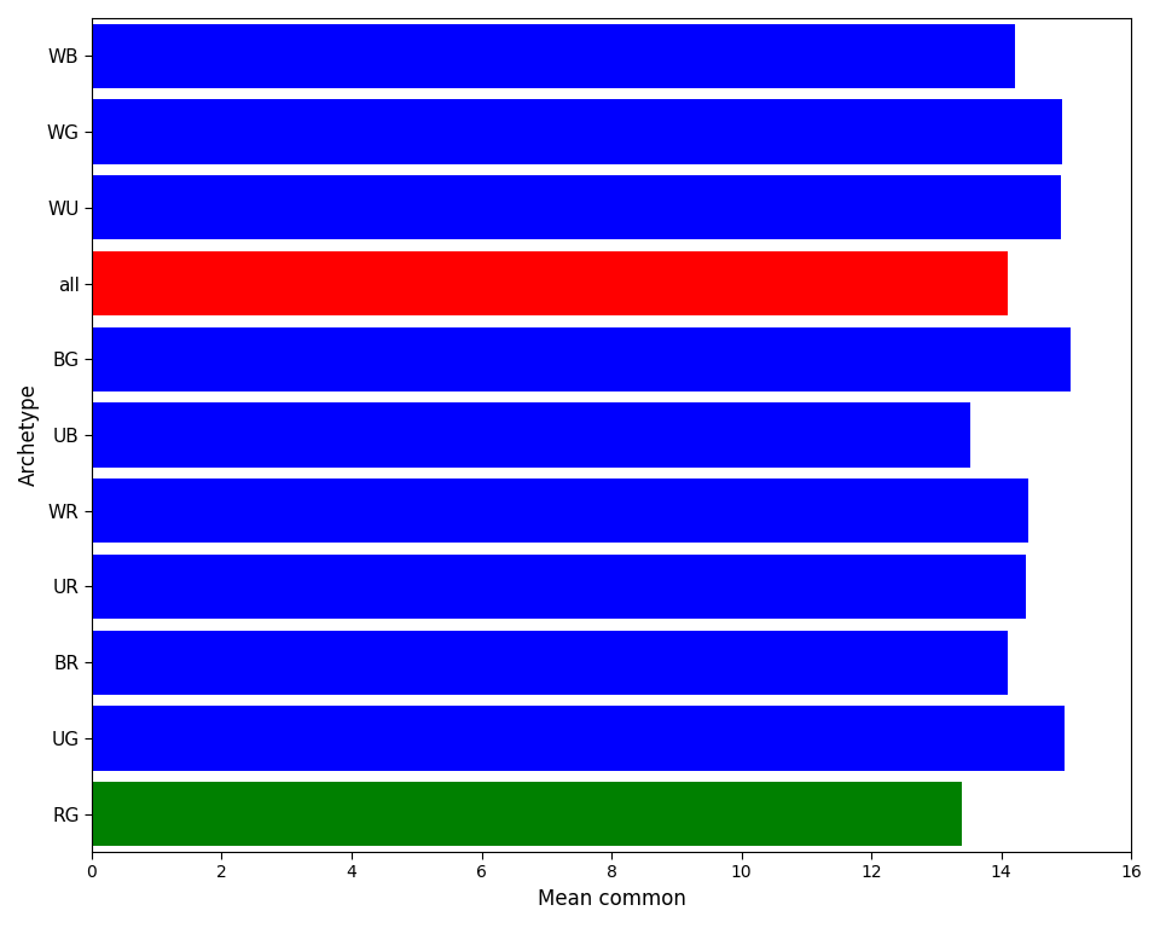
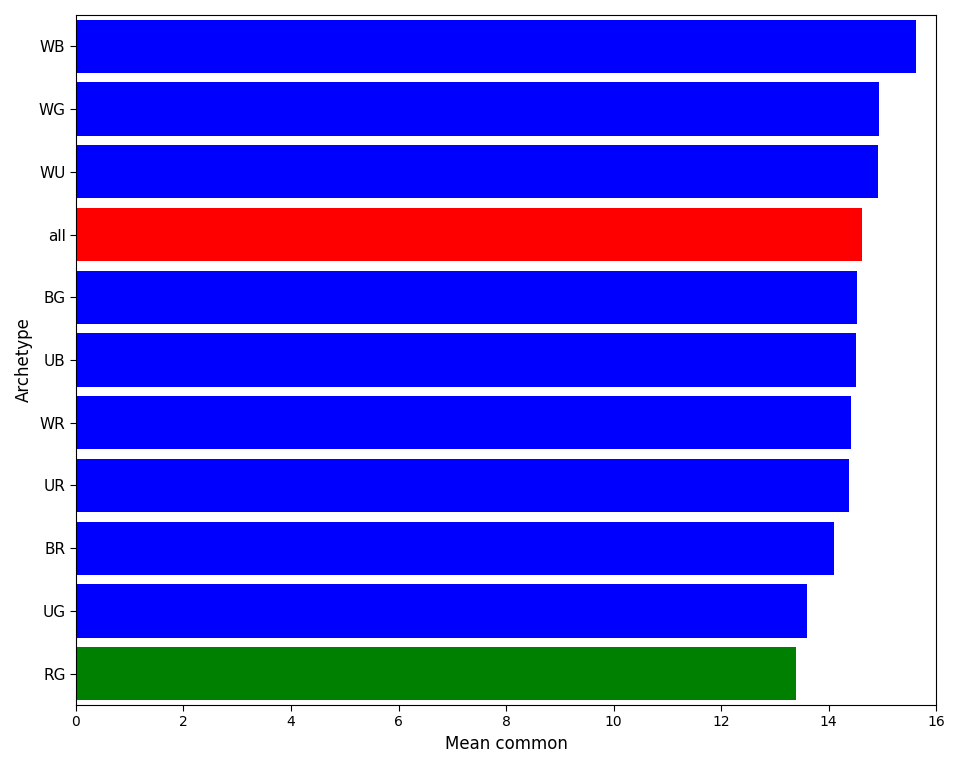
WB: 14.22 -> 15.62
all: 14.10 -> 14.62
BG: 15.06 -> 14.53
UB: 13.52 -> 14.51
UG: 14.98 -> 13.60
